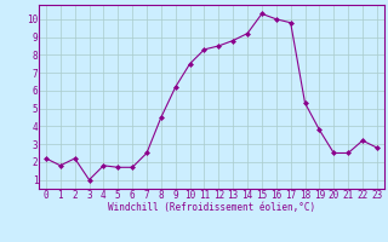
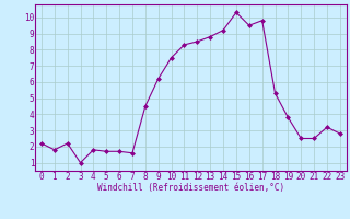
7: 2.5 -> 1.6
16: 10.0 -> 9.5
